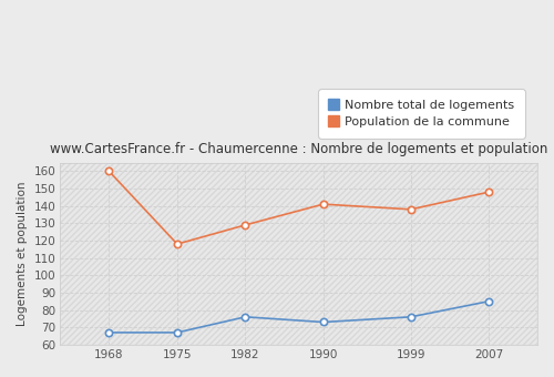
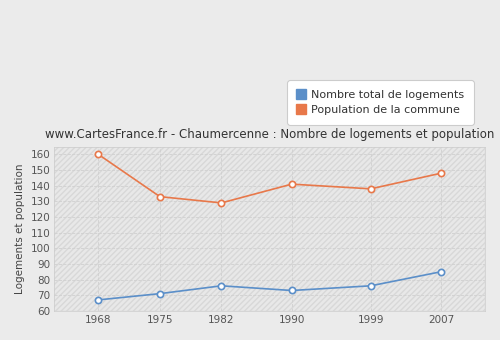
Nombre total de logements/1975: 67 -> 71
Population de la commune/1975: 118 -> 133
